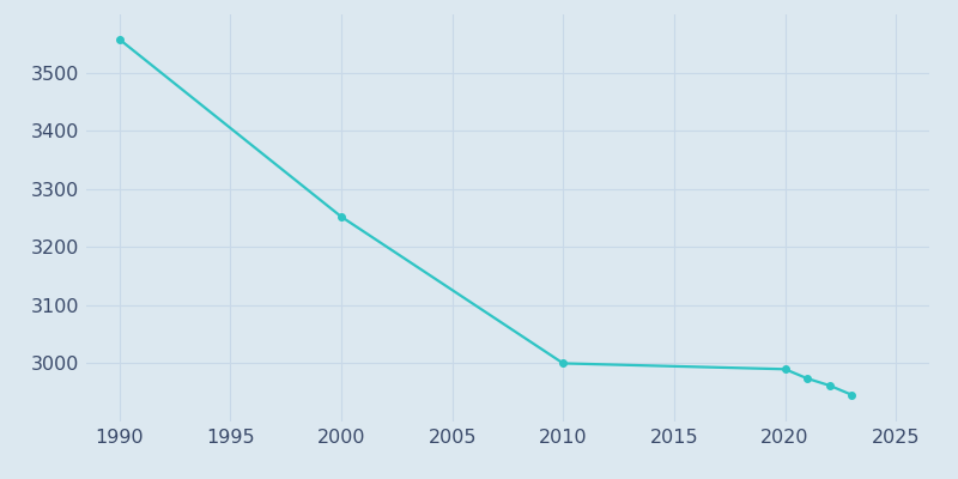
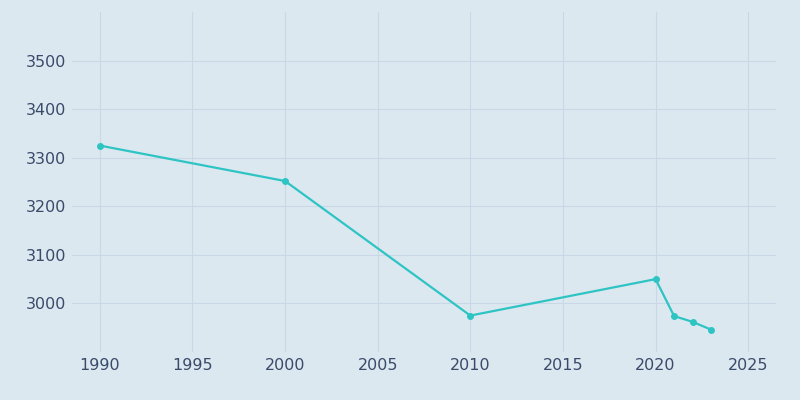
1990: 3557 -> 3325
2010: 3000 -> 2975
2020: 2990 -> 3050
